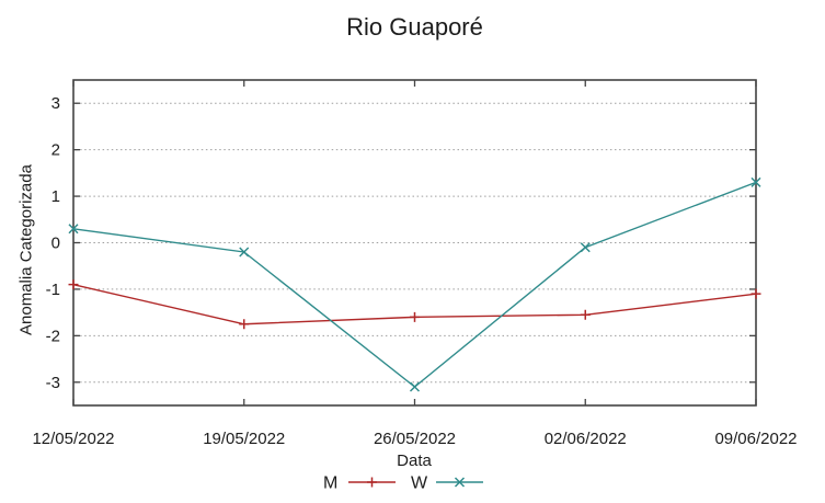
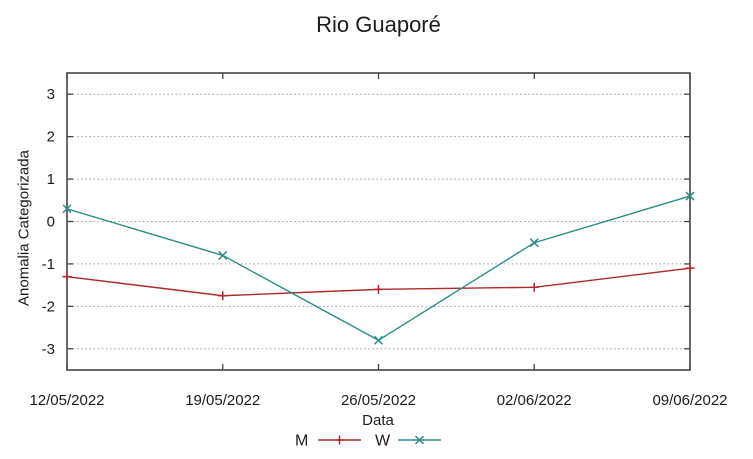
M/12/05/2022: -0.9 -> -1.3
W/19/05/2022: -0.2 -> -0.8
W/26/05/2022: -3.1 -> -2.8
W/02/06/2022: -0.1 -> -0.5
W/09/06/2022: 1.3 -> 0.6
